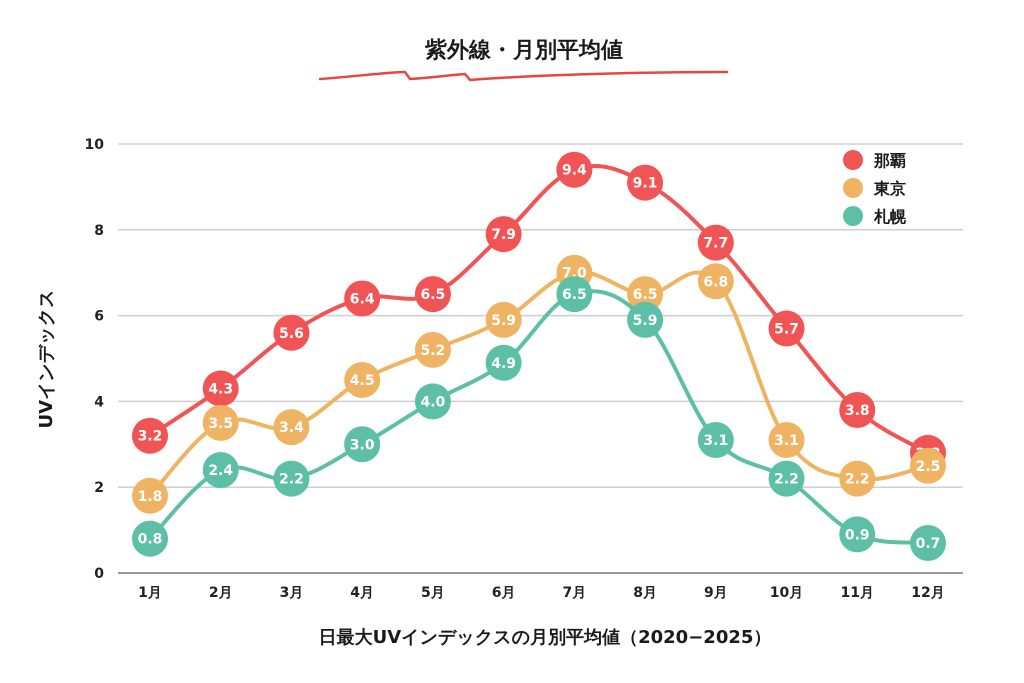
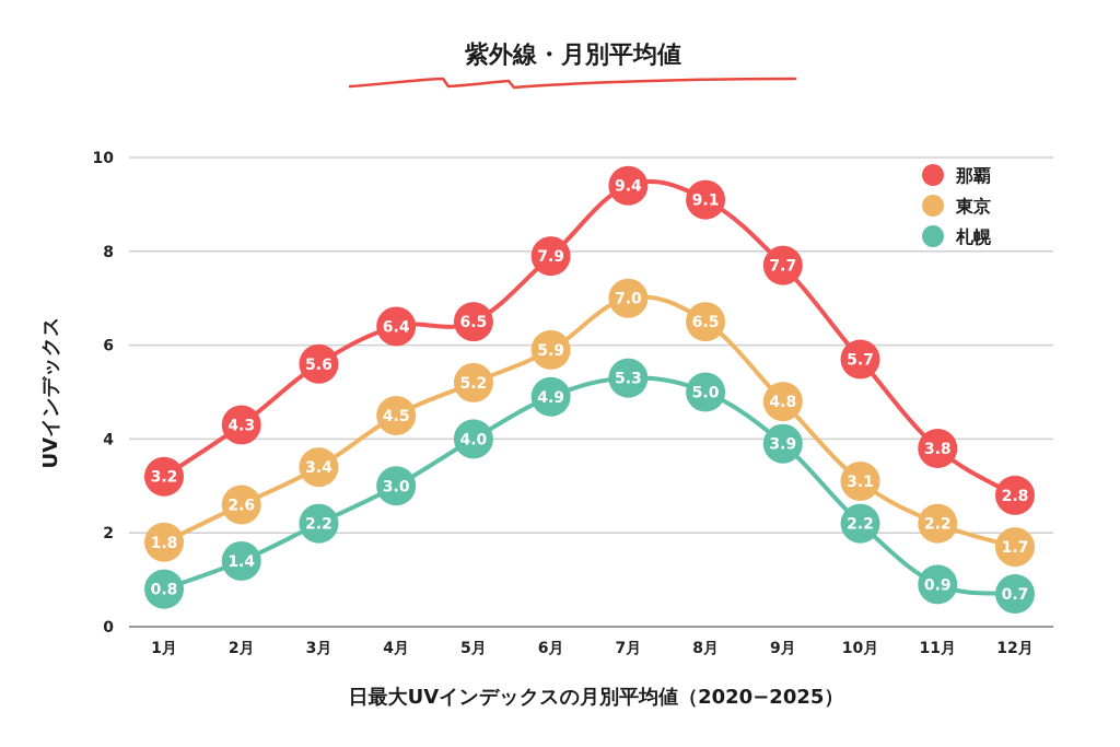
東京/2月: 3.5 -> 2.6
札幌/2月: 2.4 -> 1.4
札幌/7月: 6.5 -> 5.3
札幌/8月: 5.9 -> 5.0
東京/9月: 6.8 -> 4.8
札幌/9月: 3.1 -> 3.9
東京/12月: 2.5 -> 1.7
